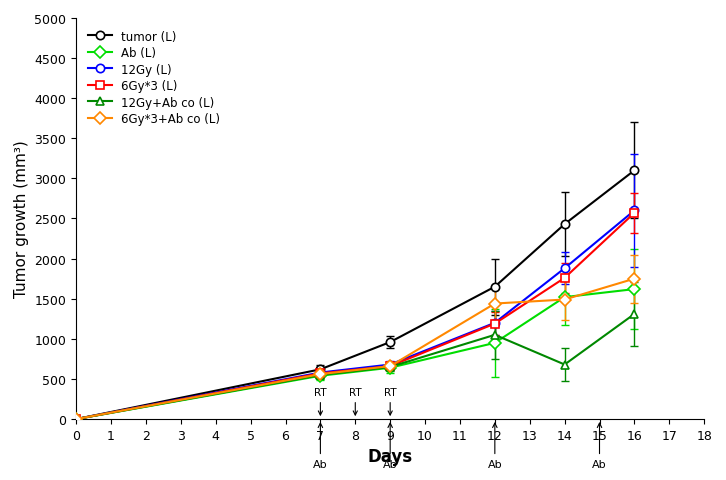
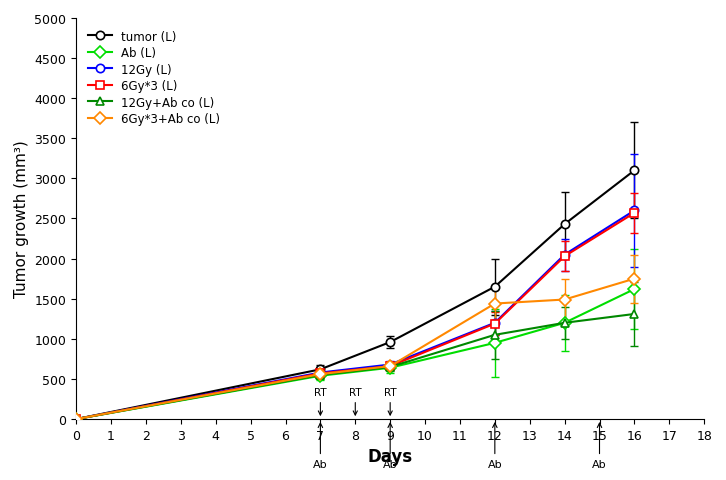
Ab (L)/14: 1520 -> 1200
12Gy (L)/14: 1880 -> 2050
6Gy*3 (L)/14: 1760 -> 2030
12Gy+Ab co (L)/14: 680 -> 1200
